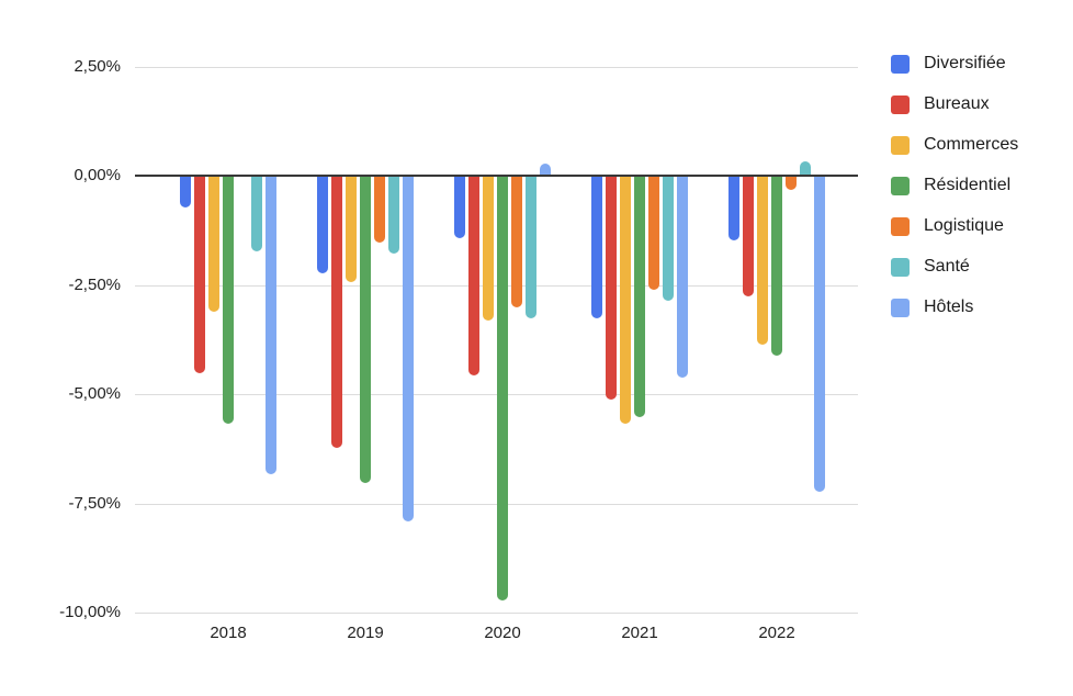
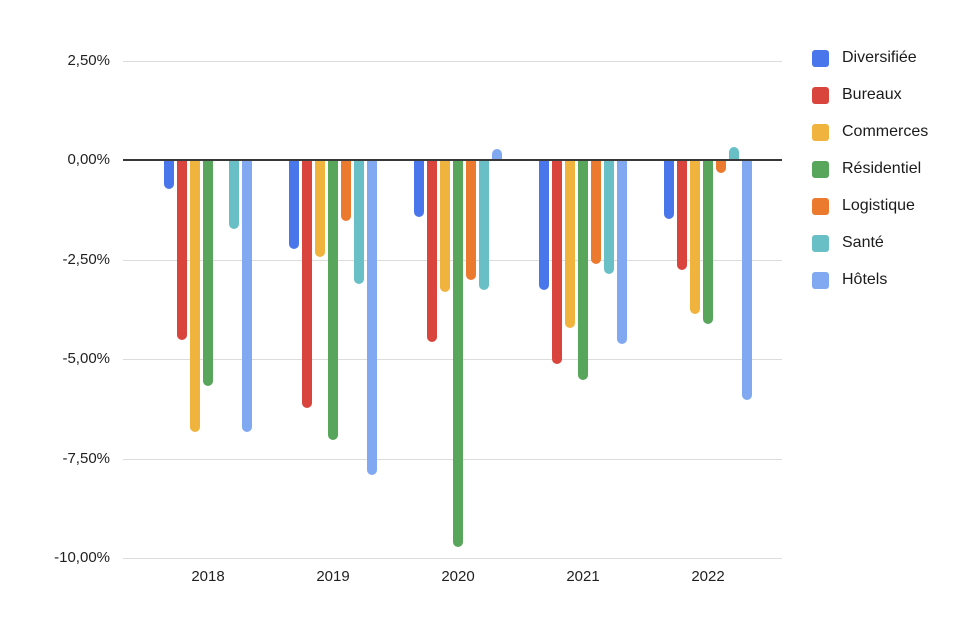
Commerces/2018: -3,1% -> -6,8%
Santé/2019: -1,8% -> -3,1%
Commerces/2021: -5,7% -> -4,2%
Hôtels/2022: -7,2% -> -6,0%
